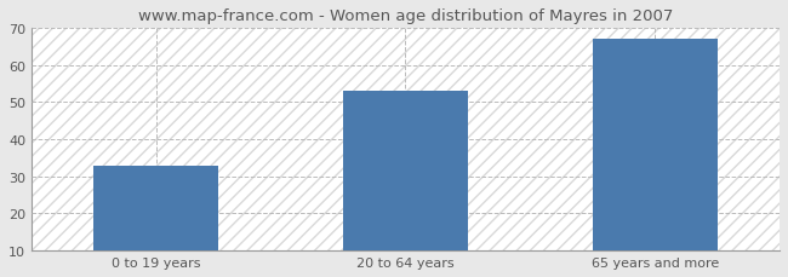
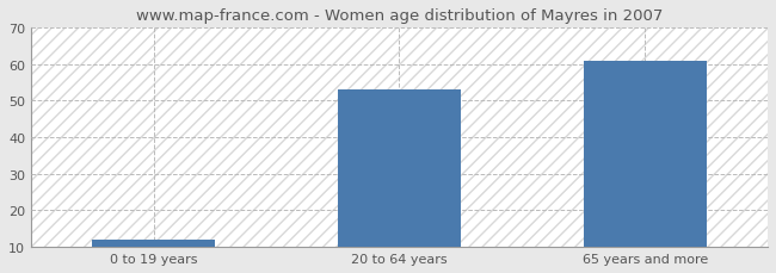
0 to 19 years: 33 -> 12
65 years and more: 67 -> 61
